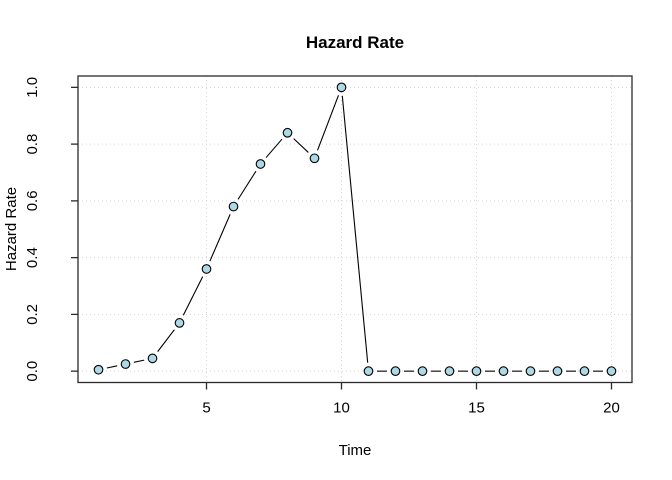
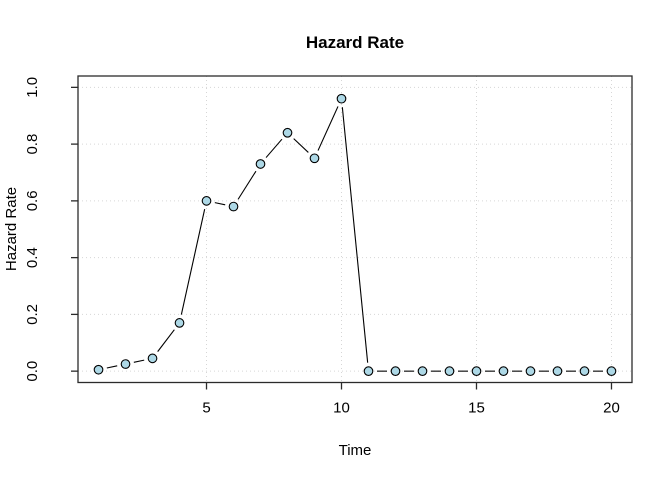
5: 0.36 -> 0.60
10: 1.00 -> 0.96
